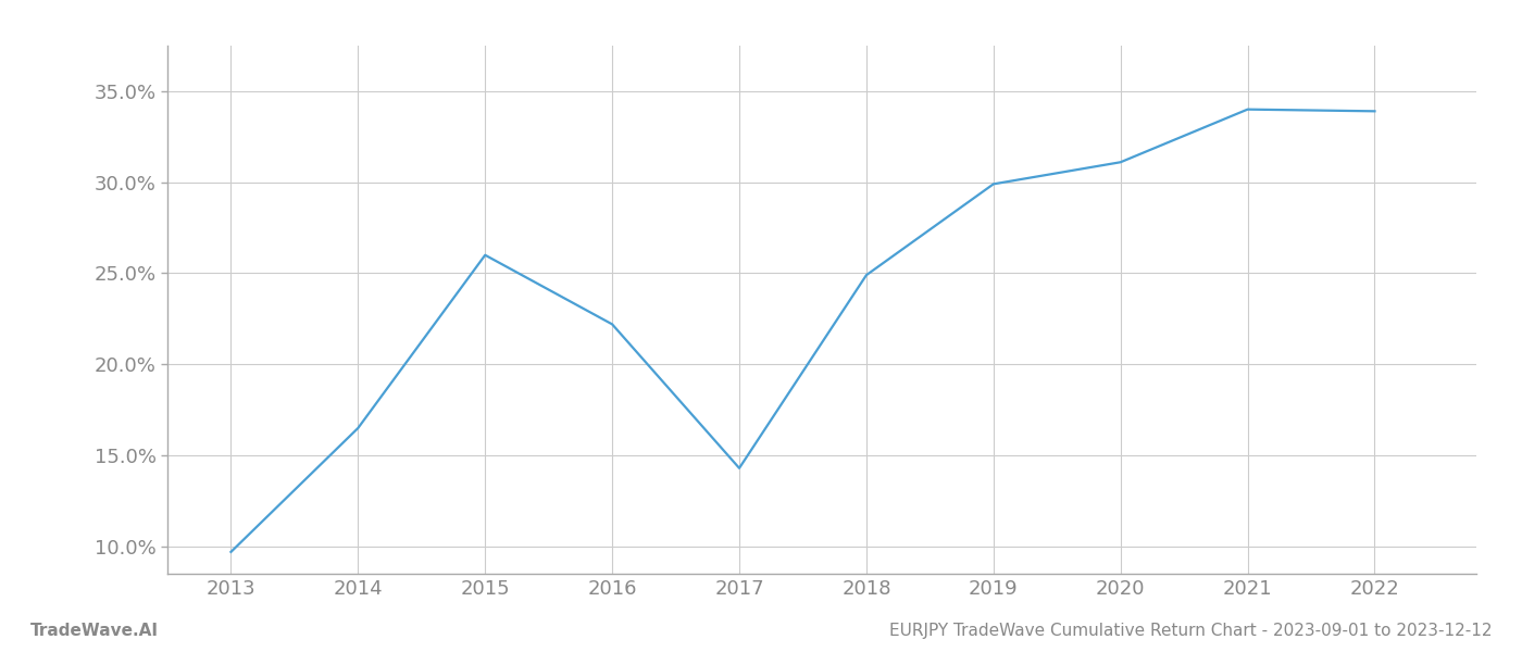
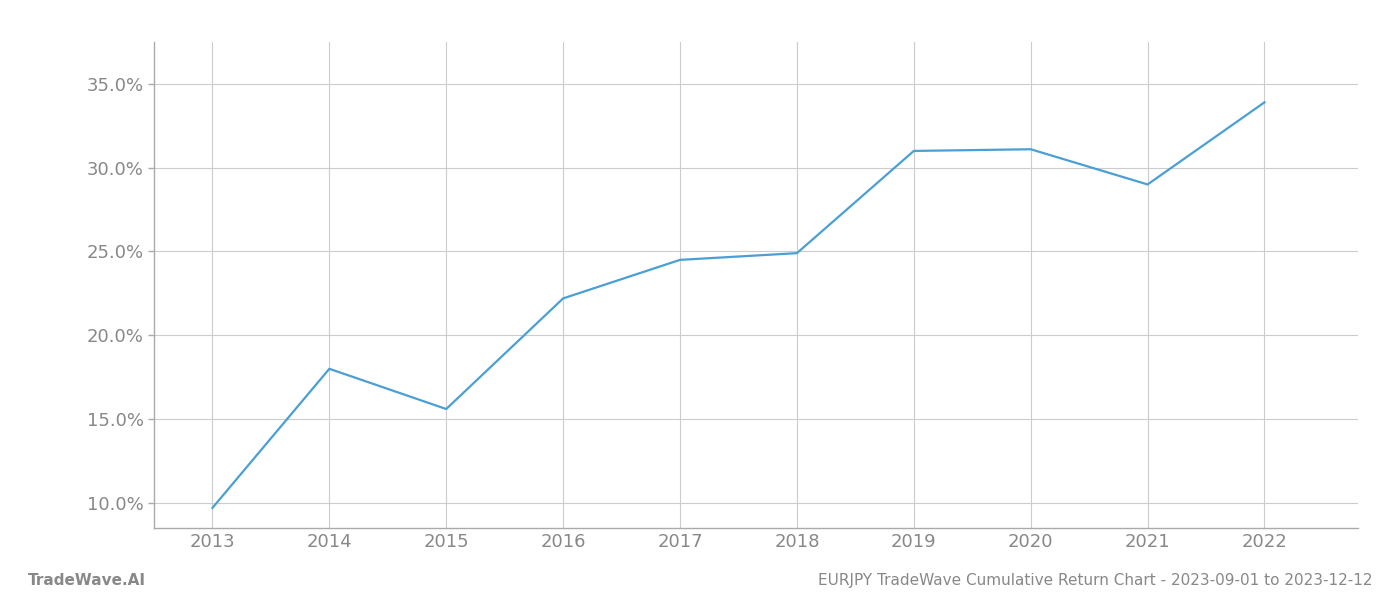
2014: 16.5% -> 18.0%
2015: 26.0% -> 15.6%
2017: 14.3% -> 24.5%
2019: 29.9% -> 31.0%
2021: 34.0% -> 29.0%
